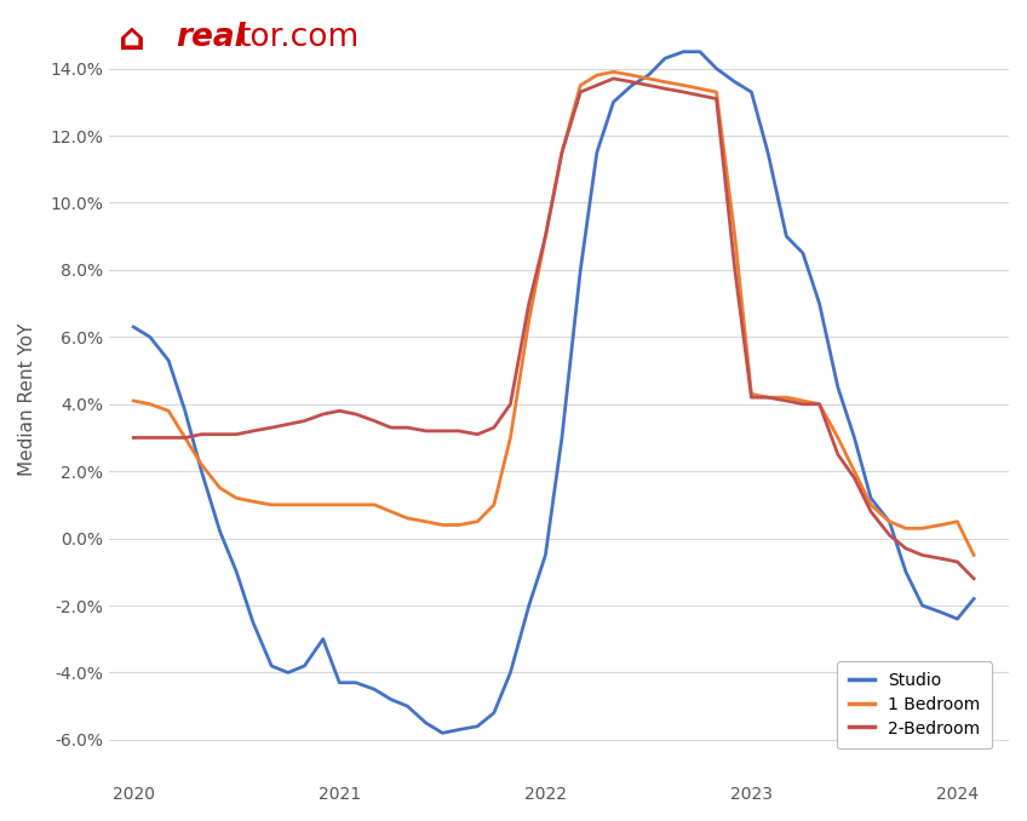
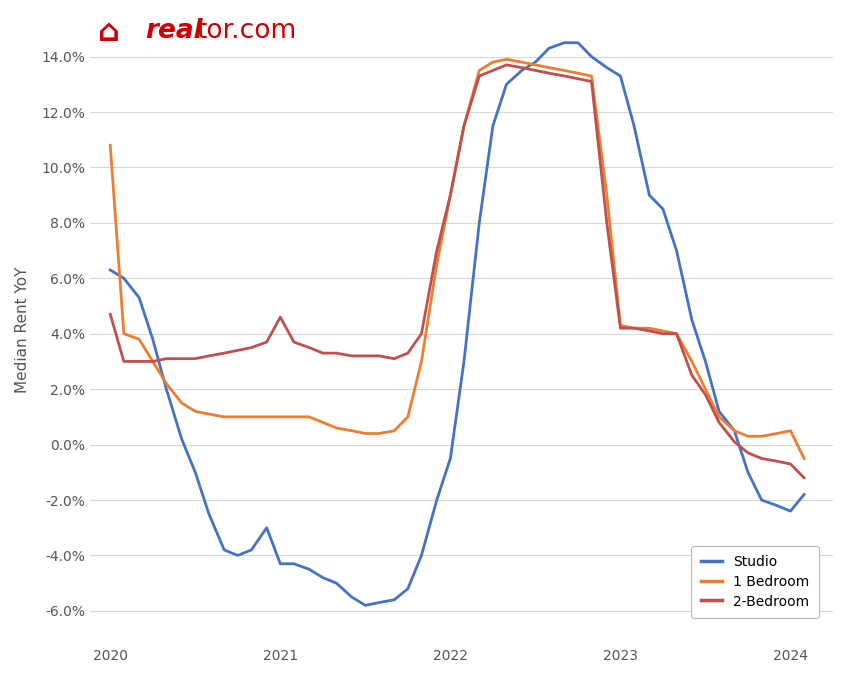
1 Bedroom/2020: 4.1% -> 10.8%
2-Bedroom/2020: 3.0% -> 4.7%
2-Bedroom/2021: 3.8% -> 4.6%
